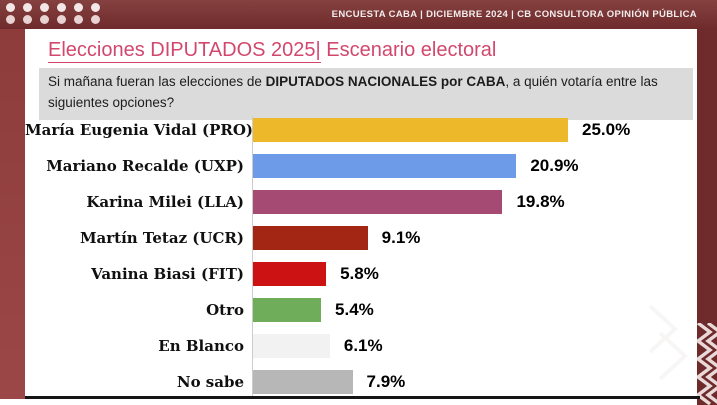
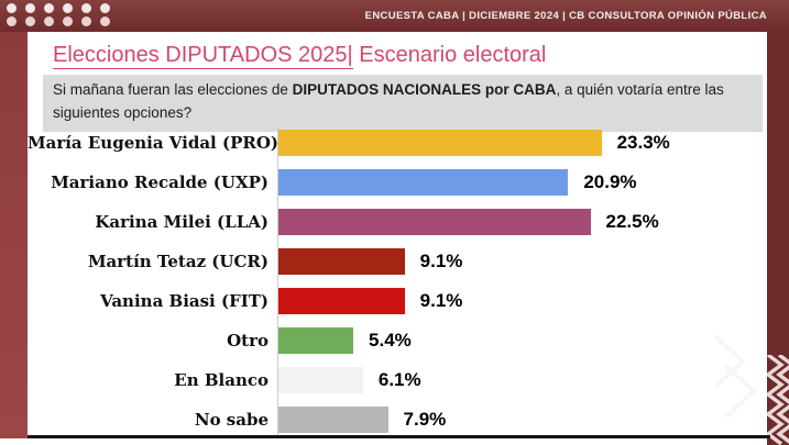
María Eugenia Vidal (PRO): 25.0% -> 23.3%
Karina Milei (LLA): 19.8% -> 22.5%
Vanina Biasi (FIT): 5.8% -> 9.1%
